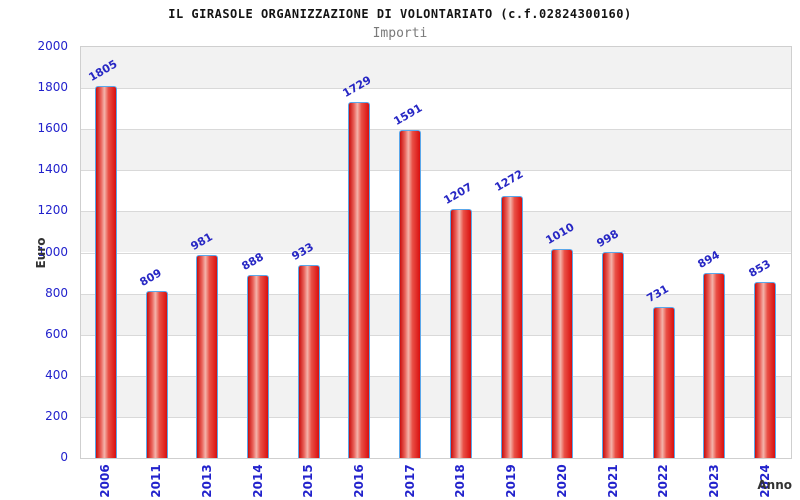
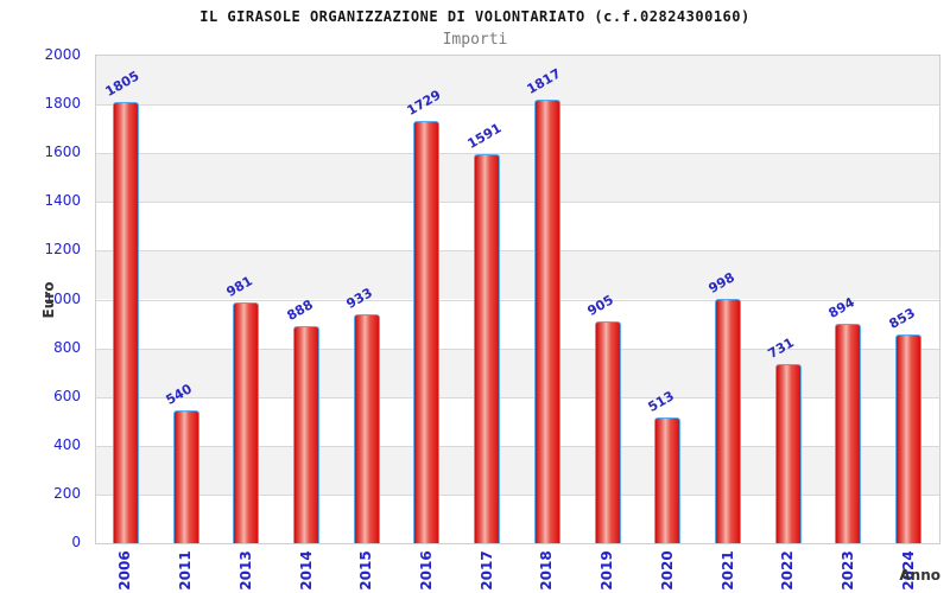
2011: 809 -> 540
2018: 1207 -> 1817
2019: 1272 -> 905
2020: 1010 -> 513
